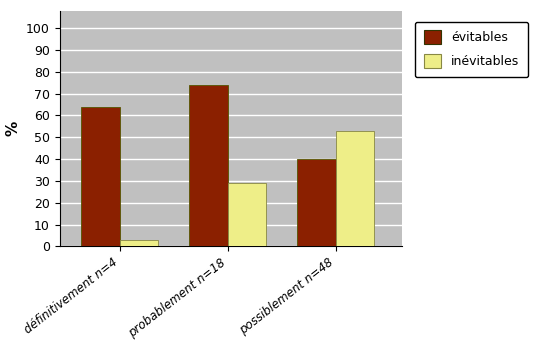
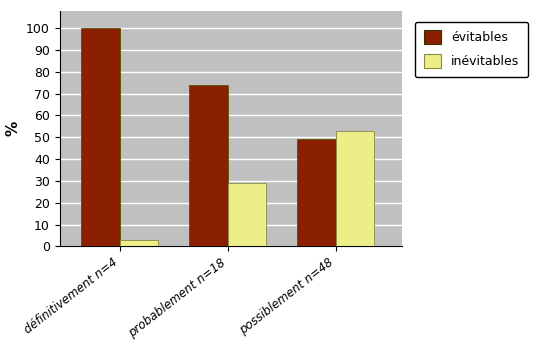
évitables/définitivement n=4: 64 -> 100
évitables/possiblement n=48: 40 -> 49
